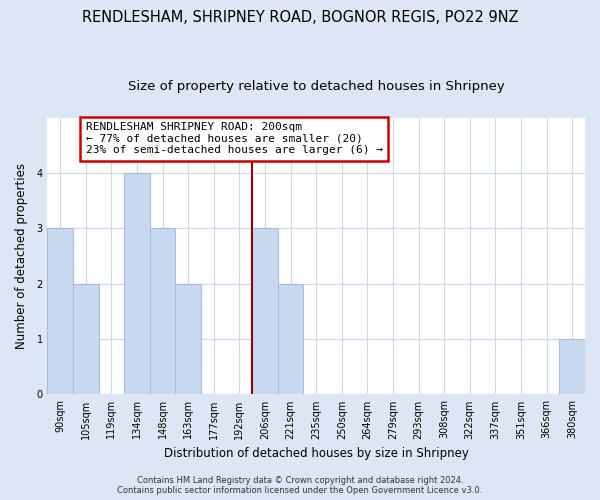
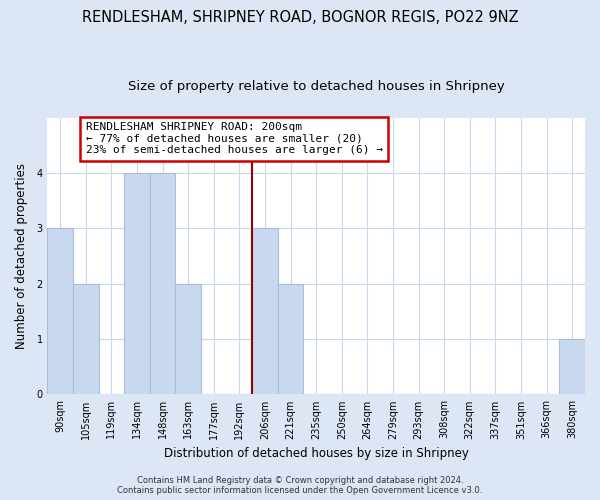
148sqm: 3 -> 4
